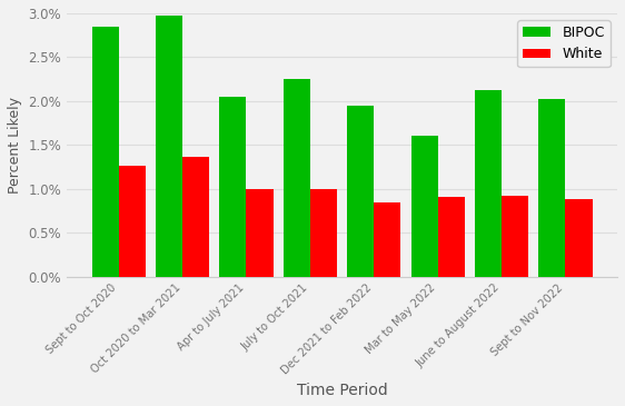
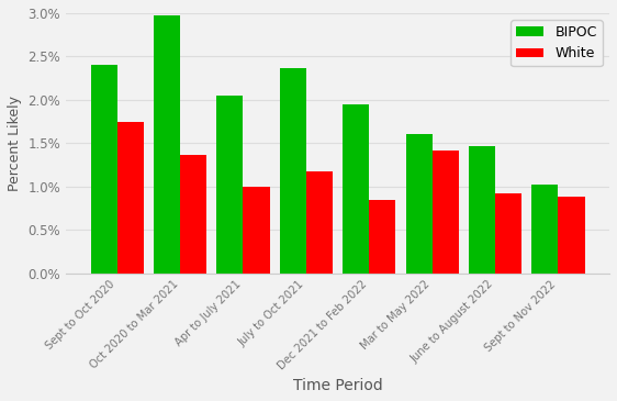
BIPOC/Sept to Oct 2020: 2.85% -> 2.40%
White/Sept to Oct 2020: 1.26% -> 1.74%
BIPOC/July to Oct 2021: 2.25% -> 2.36%
White/July to Oct 2021: 1.00% -> 1.18%
White/Mar to May 2022: 0.91% -> 1.42%
BIPOC/June to August 2022: 2.13% -> 1.46%
BIPOC/Sept to Nov 2022: 2.02% -> 1.02%
